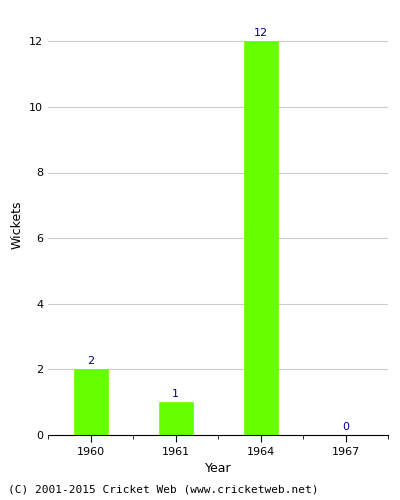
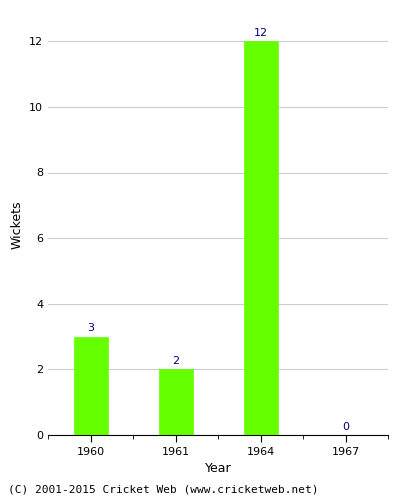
1960: 2 -> 3
1961: 1 -> 2
